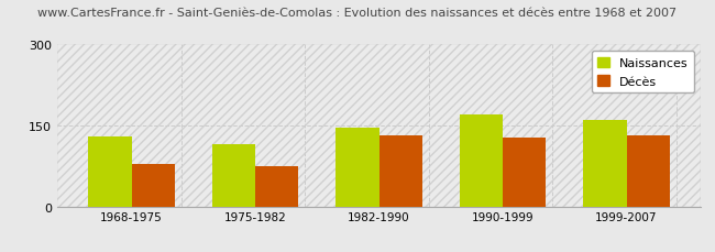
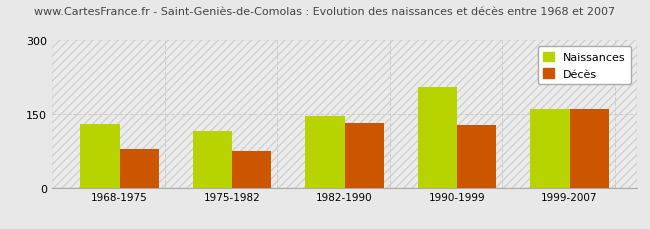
Naissances/1990-1999: 170 -> 205
Décès/1999-2007: 131 -> 160
